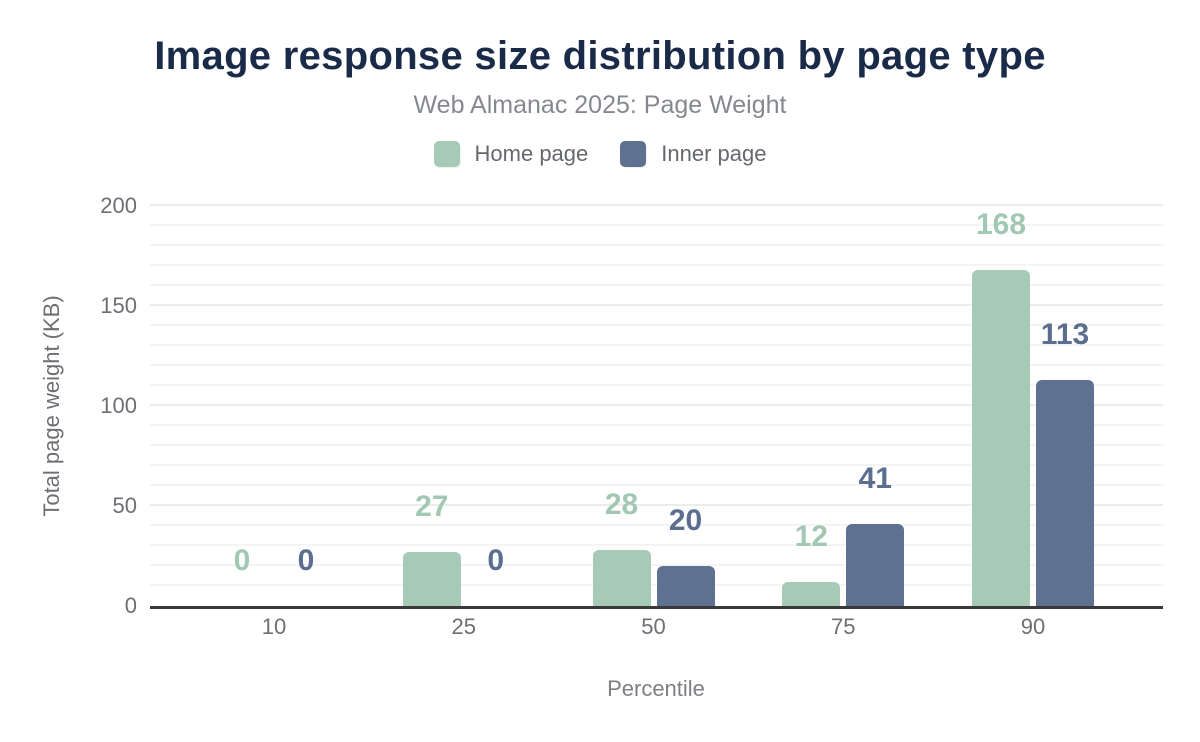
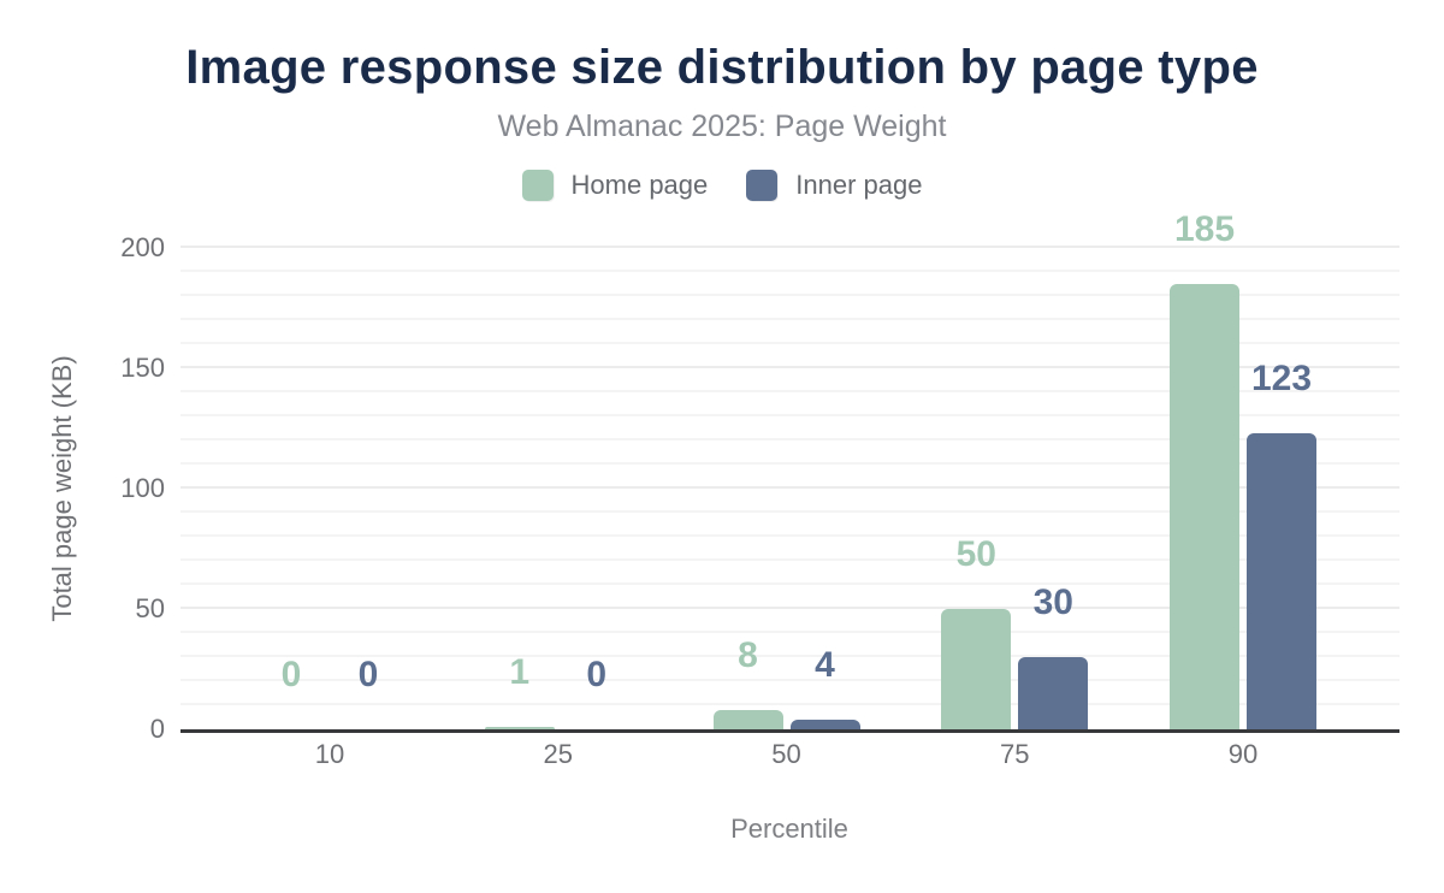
Home page/25: 27 -> 1
Home page/50: 28 -> 8
Inner page/50: 20 -> 4
Home page/75: 12 -> 50
Inner page/75: 41 -> 30
Home page/90: 168 -> 185
Inner page/90: 113 -> 123
